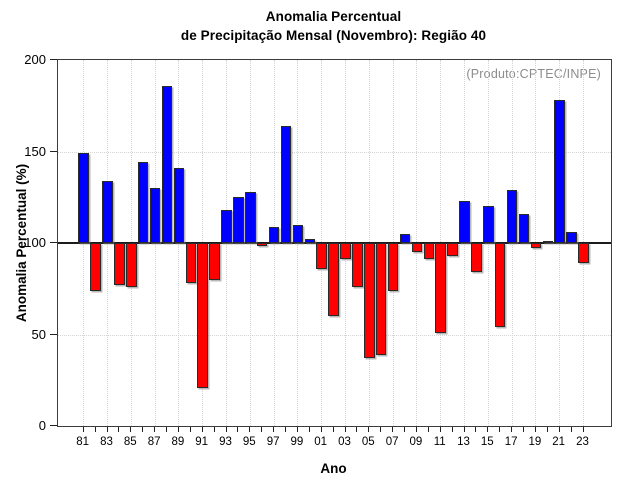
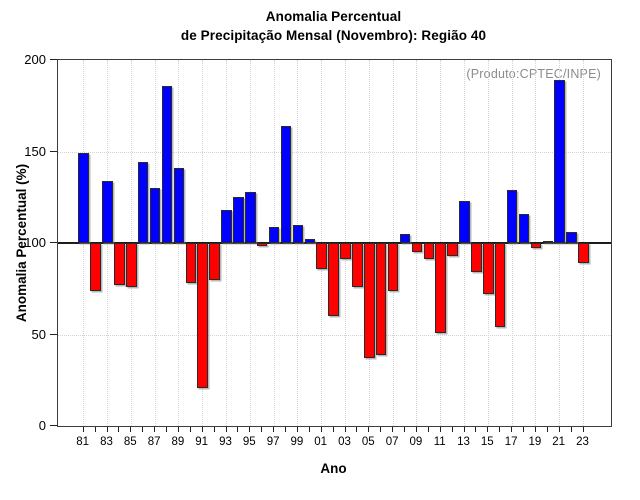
15: 120 -> 72
21: 178 -> 189
